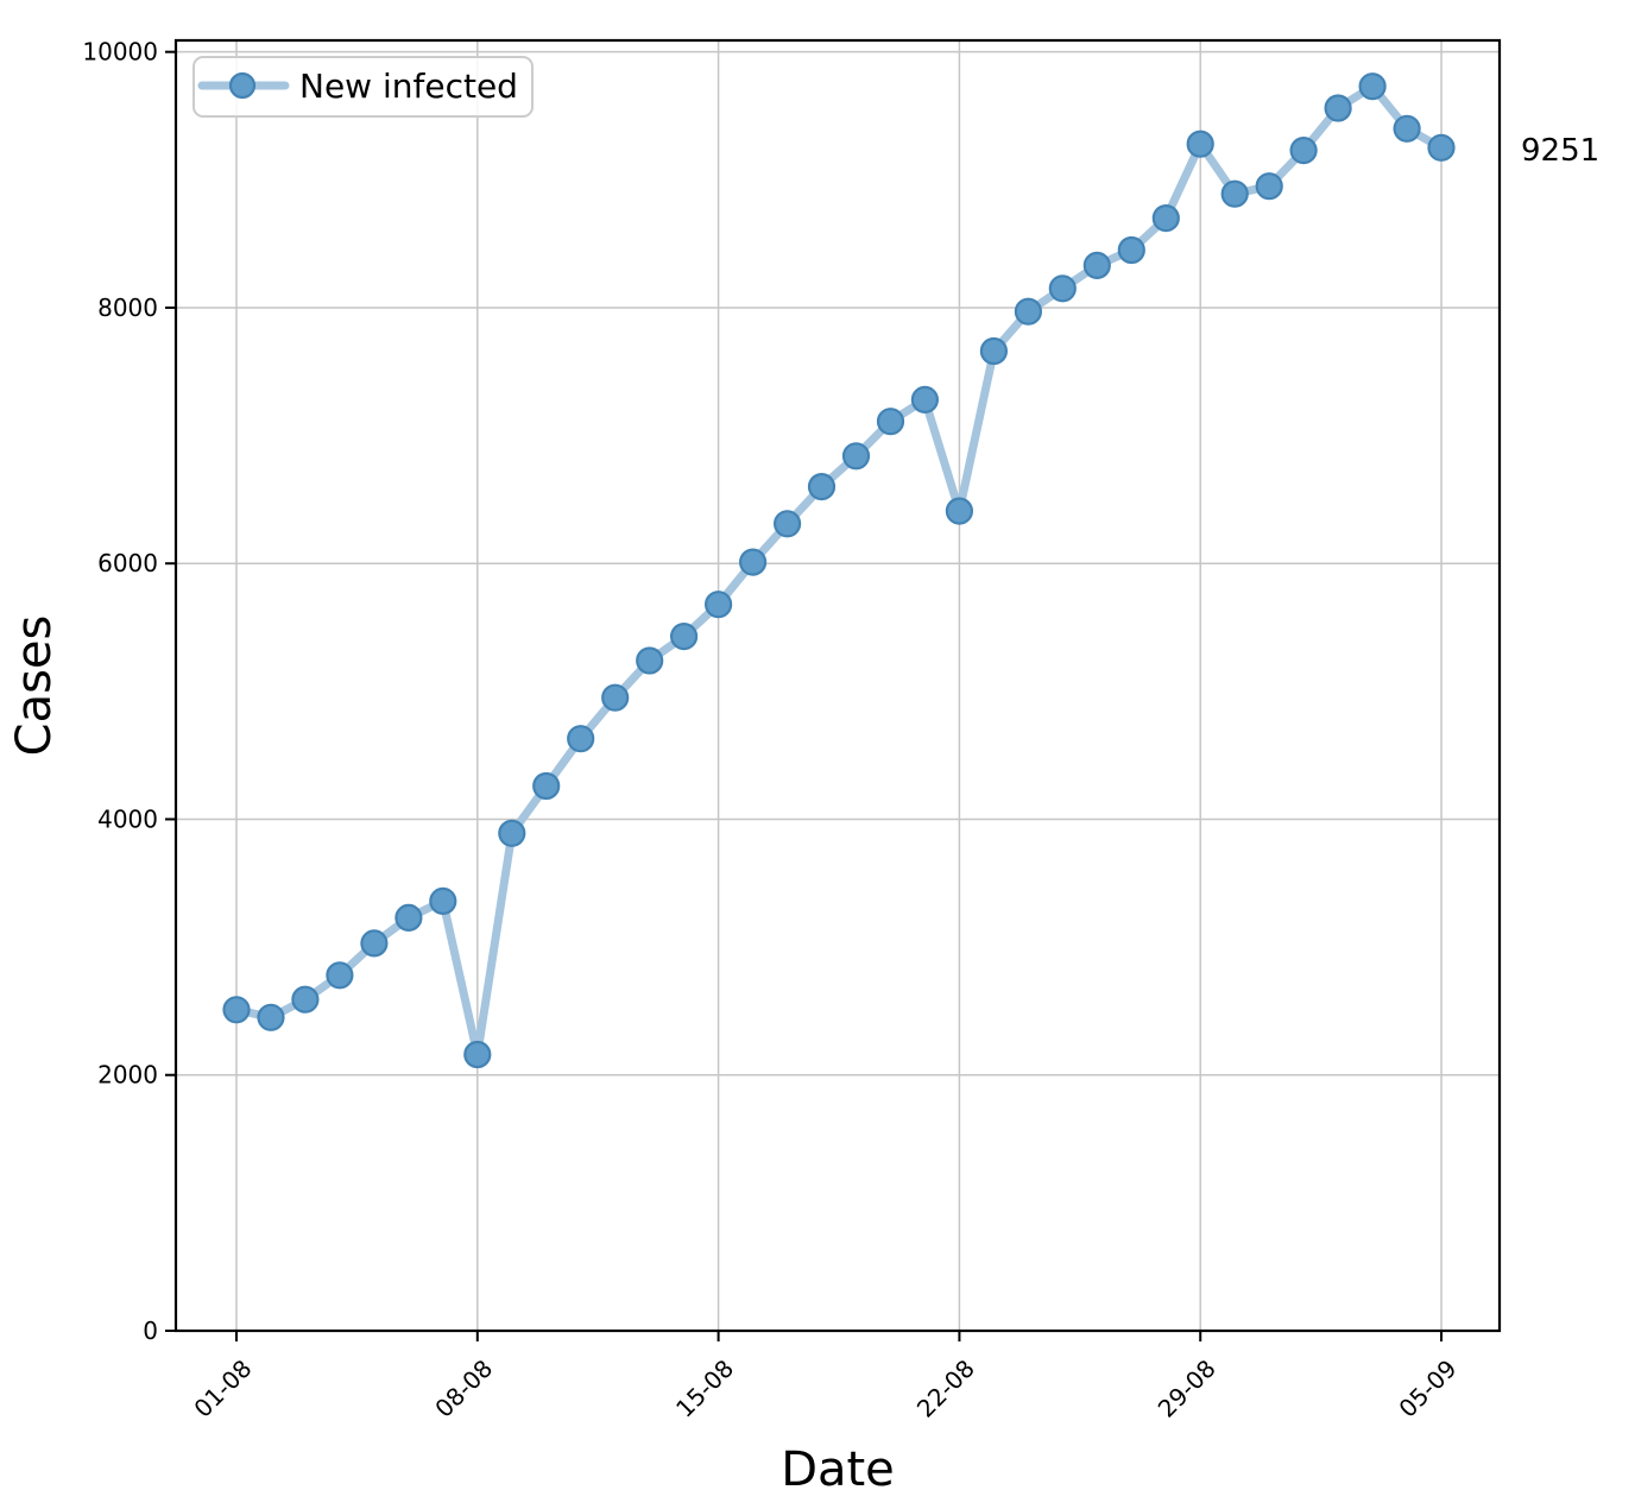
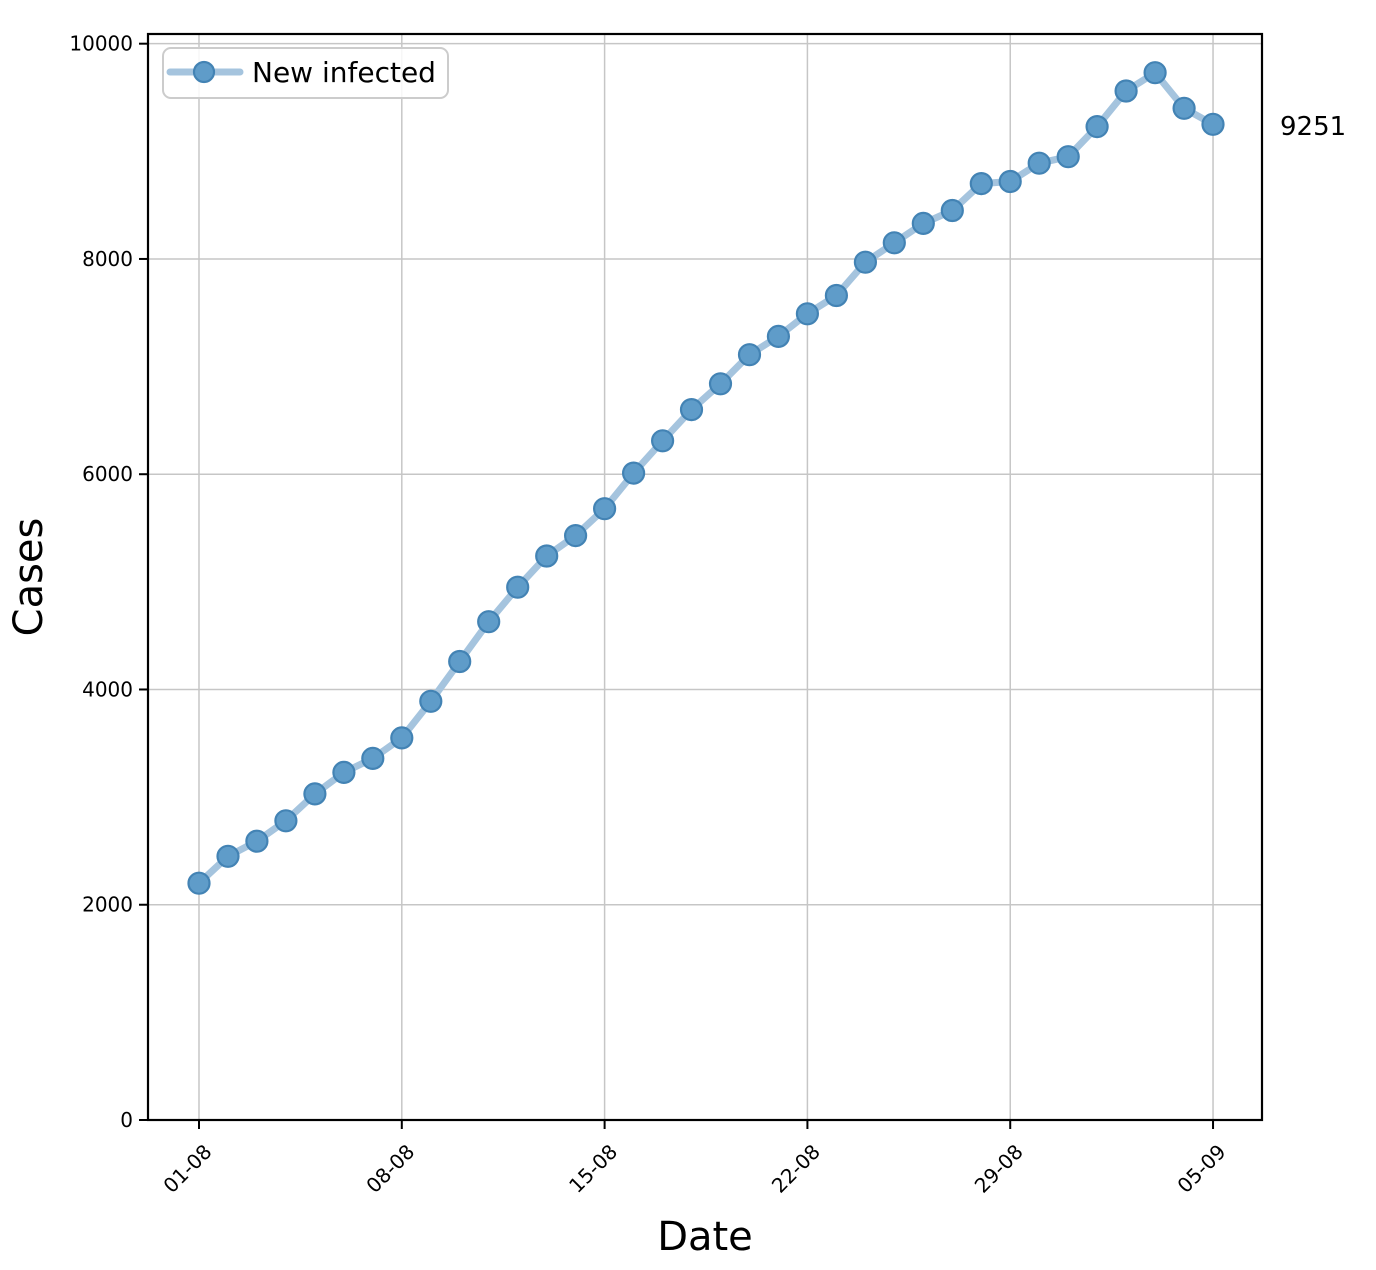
01-08: 2510 -> 2200
08-08: 2160 -> 3550
22-08: 6410 -> 7490
29-08: 9280 -> 8720
